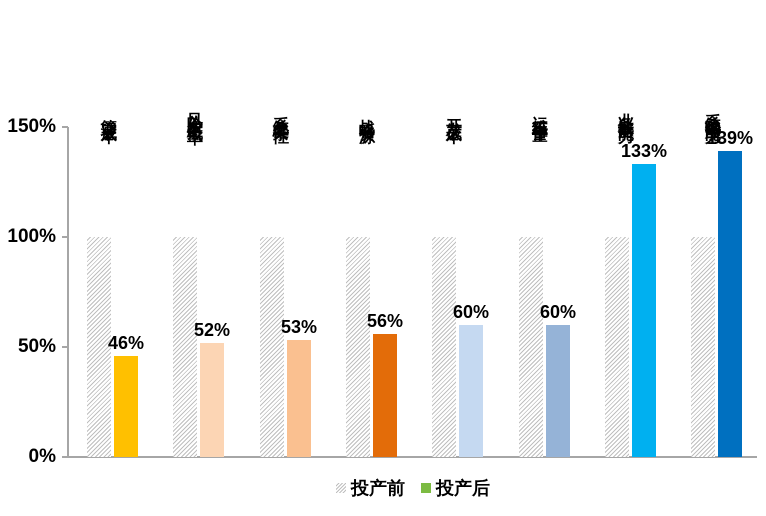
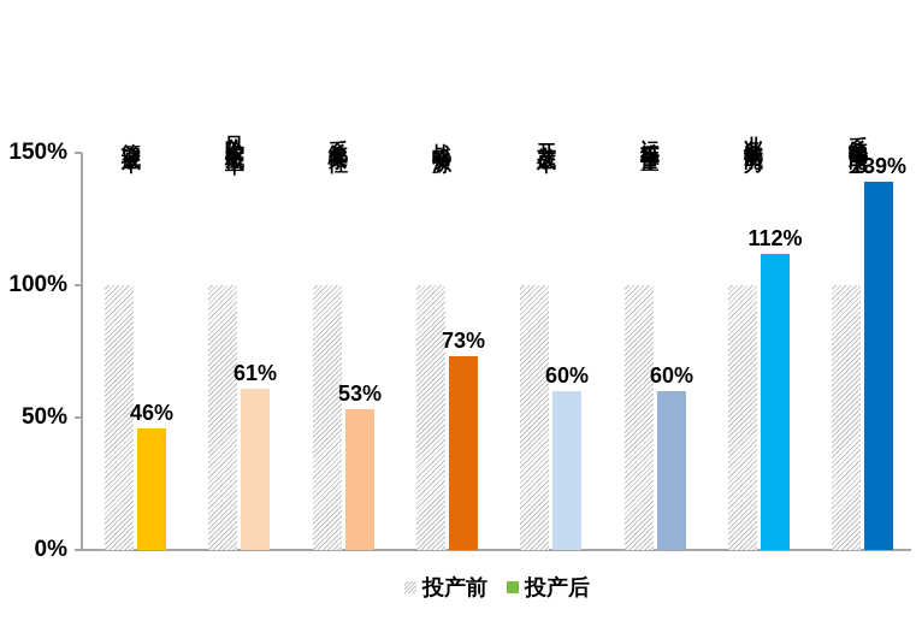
投产后/风险发生概率: 52% -> 61%
投产后/战略资源: 56% -> 73%
投产后/业务敏捷能力: 133% -> 112%
